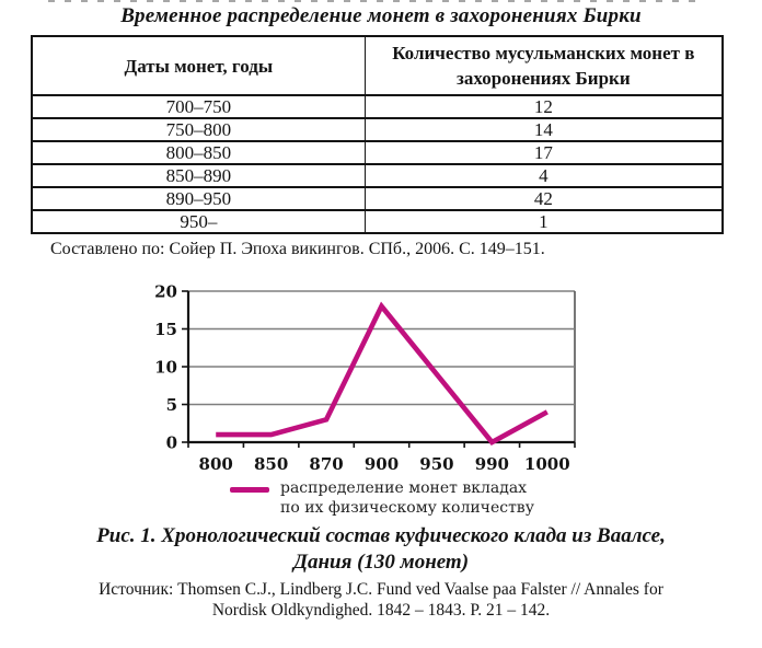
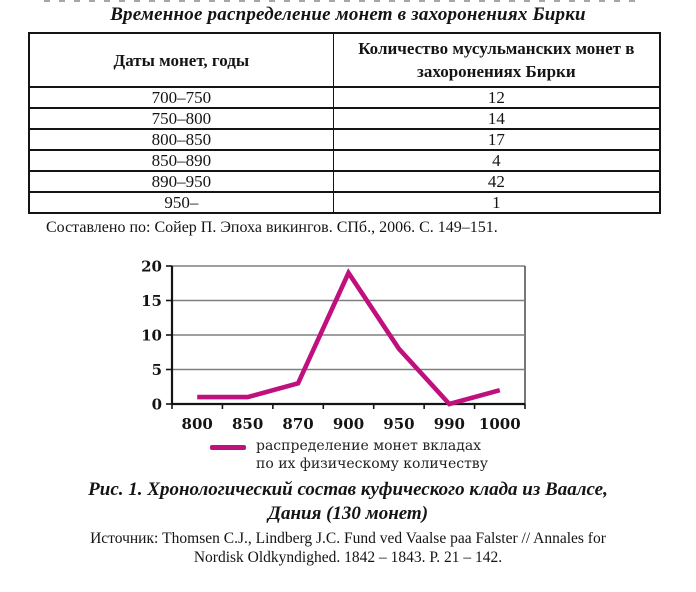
900: 18 -> 19
950: 9 -> 8
1000: 4 -> 2
